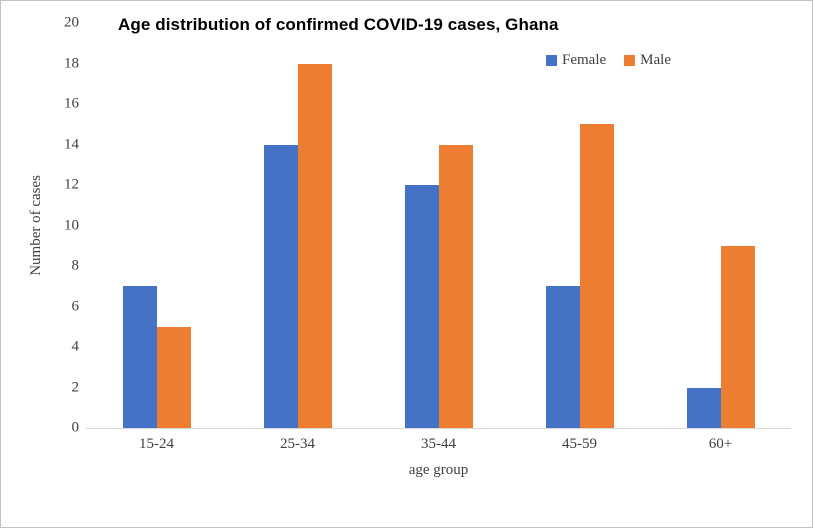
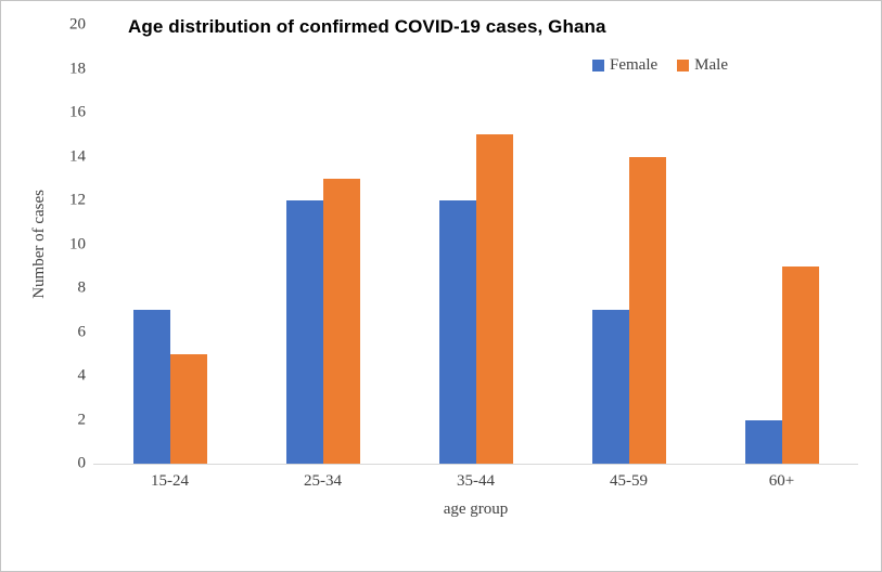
Female/25-34: 14 -> 12
Male/25-34: 18 -> 13
Male/35-44: 14 -> 15
Male/45-59: 15 -> 14
